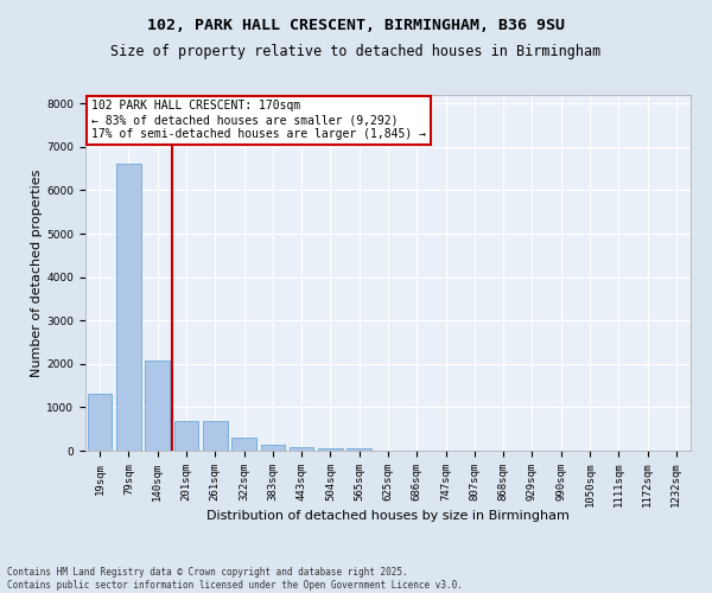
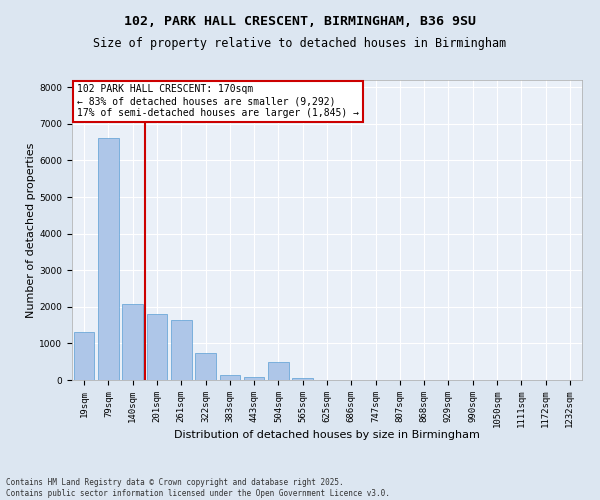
201sqm: 670 -> 1800
261sqm: 670 -> 1650
322sqm: 300 -> 750
504sqm: 60 -> 500
